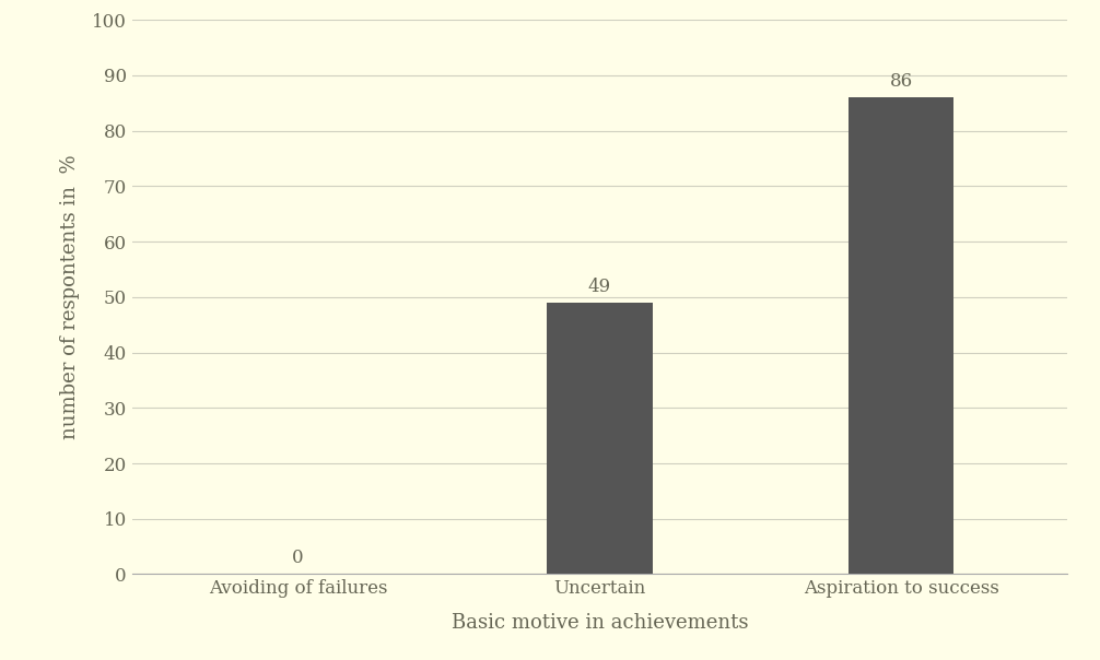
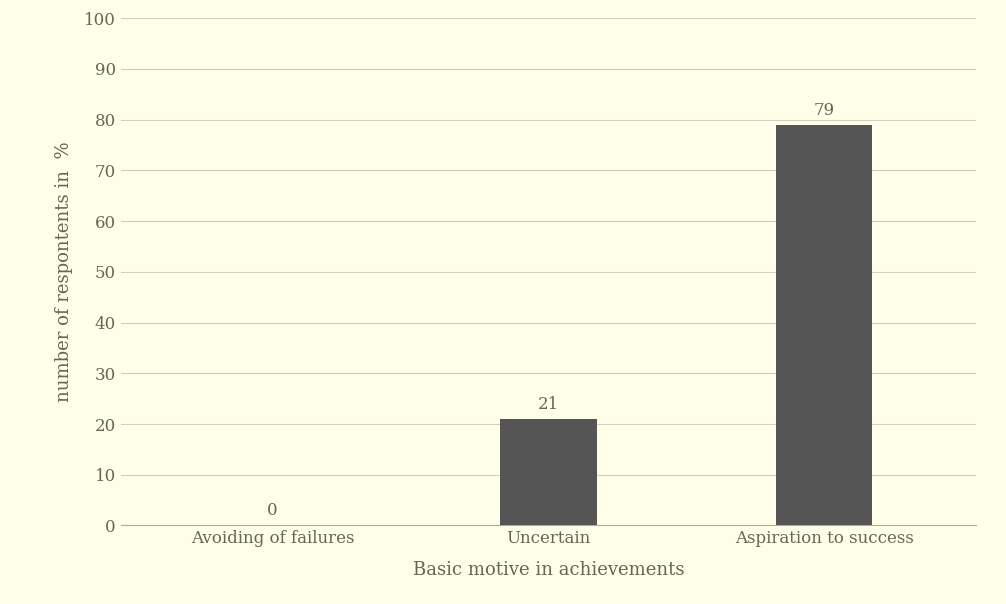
Uncertain: 49 -> 21
Aspiration to success: 86 -> 79
